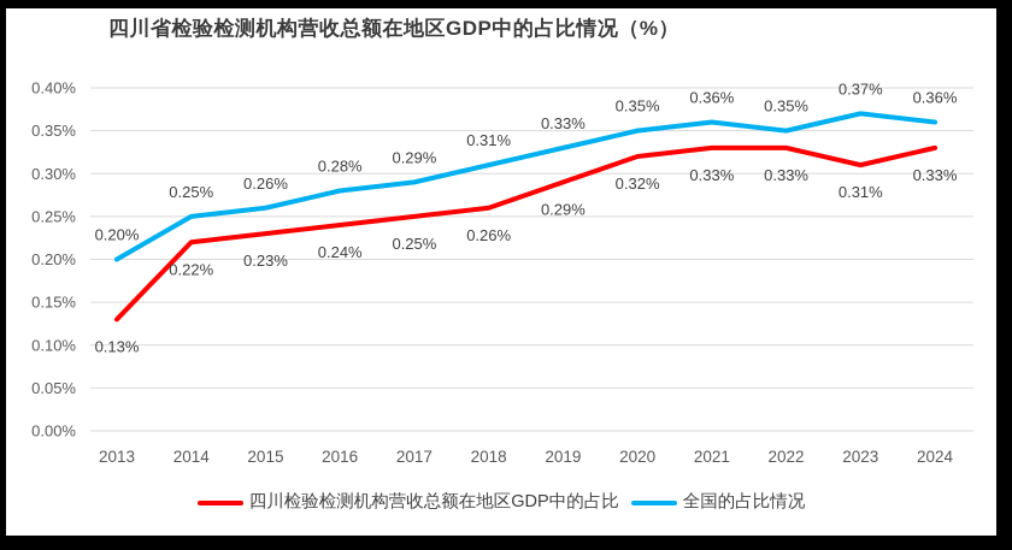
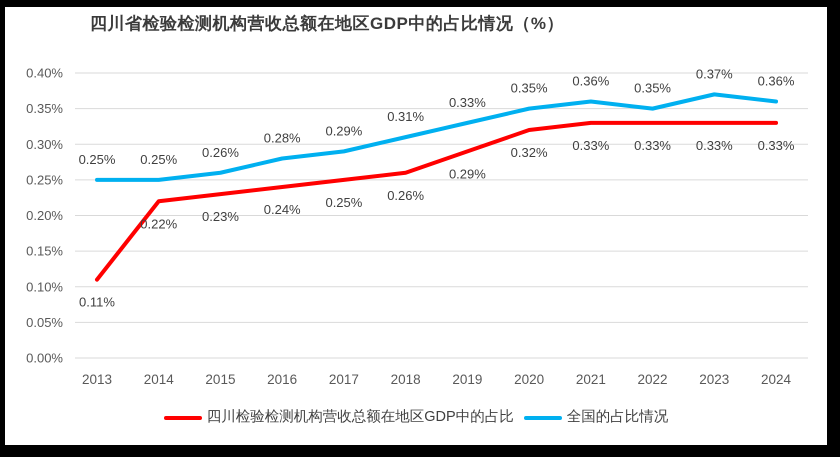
四川检验检测机构营收总额在地区GDP中的占比/2013: 0.13% -> 0.11%
全国的占比情况/2013: 0.20% -> 0.25%
四川检验检测机构营收总额在地区GDP中的占比/2023: 0.31% -> 0.33%
